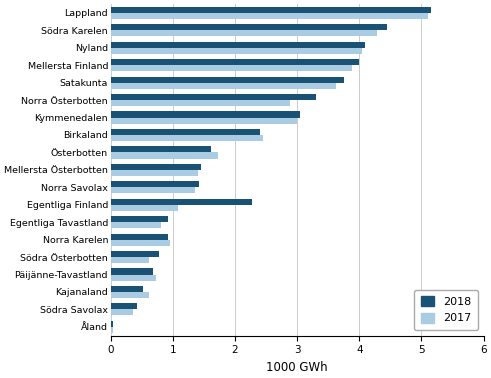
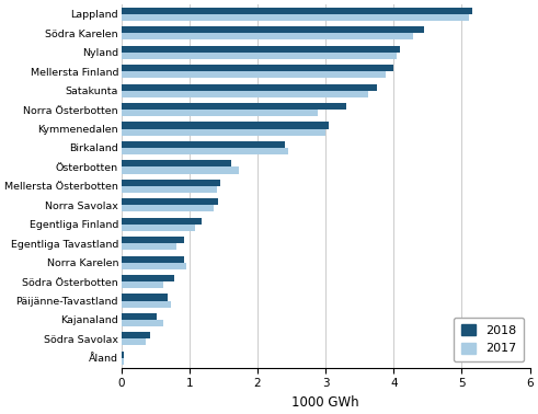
2018/Egentliga Finland: 2.28 -> 1.18
